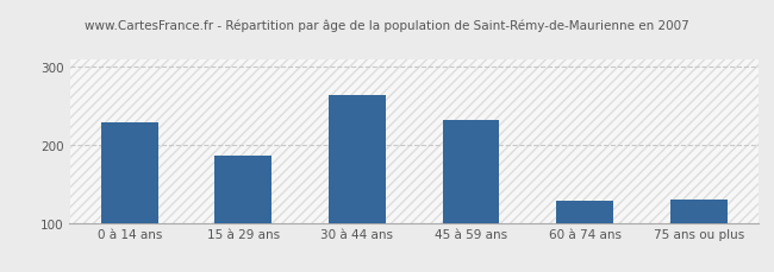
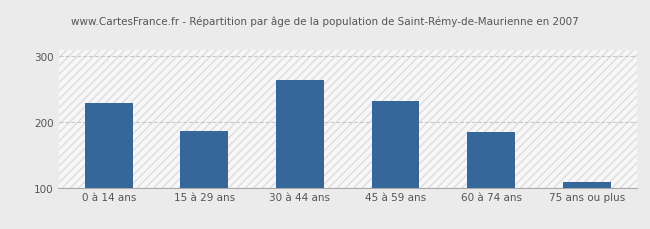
60 à 74 ans: 128 -> 185
75 ans ou plus: 130 -> 109
